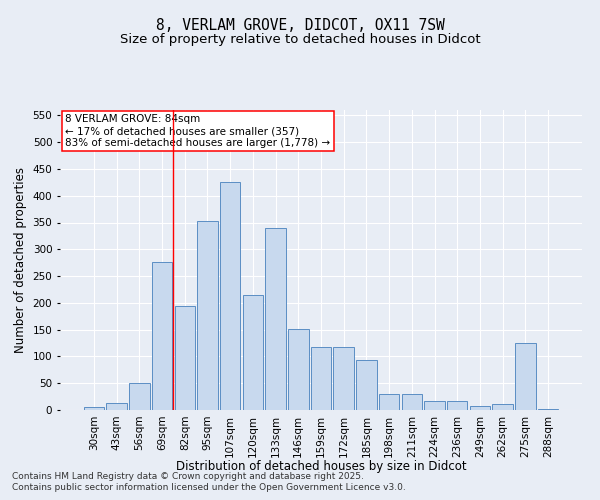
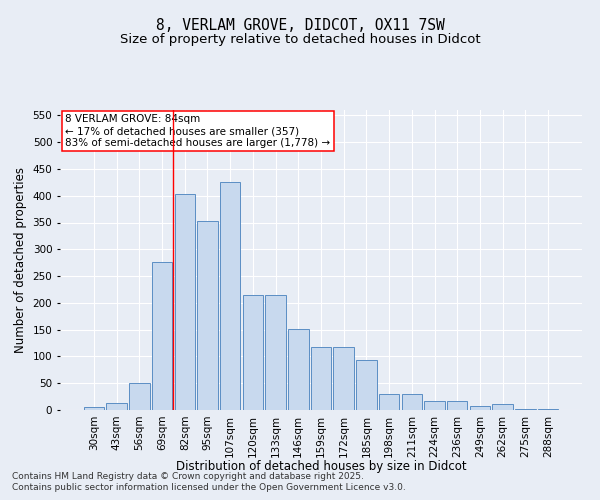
82sqm: 194 -> 403
133sqm: 340 -> 215
275sqm: 126 -> 2
